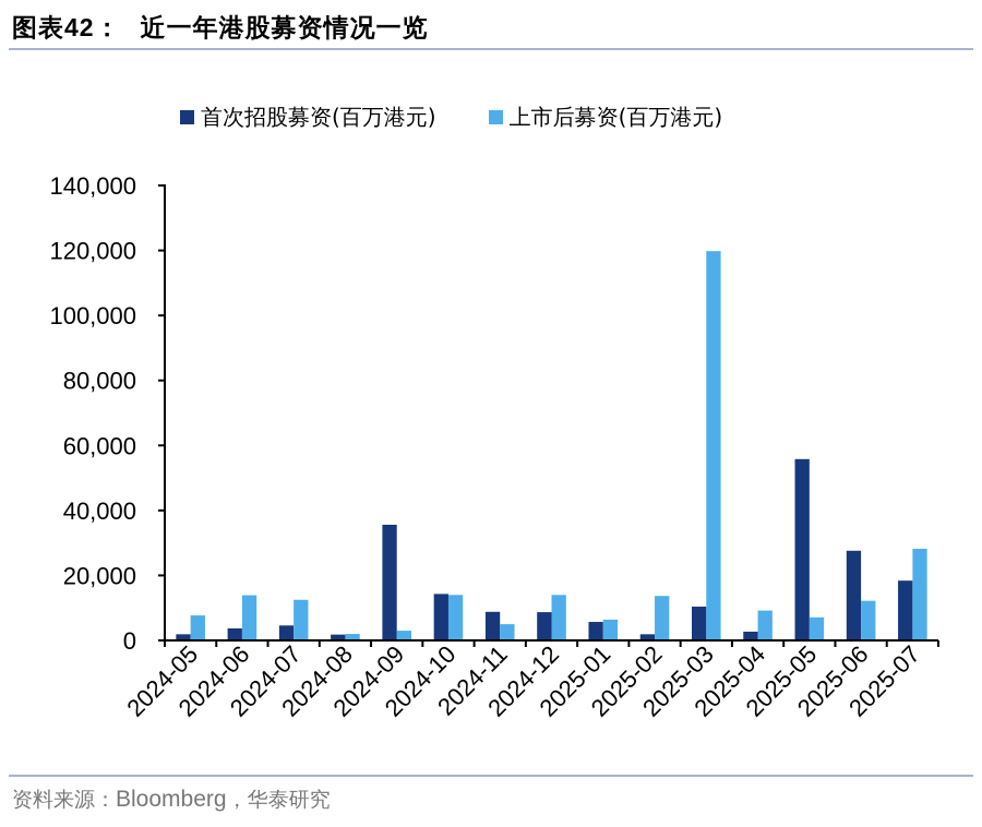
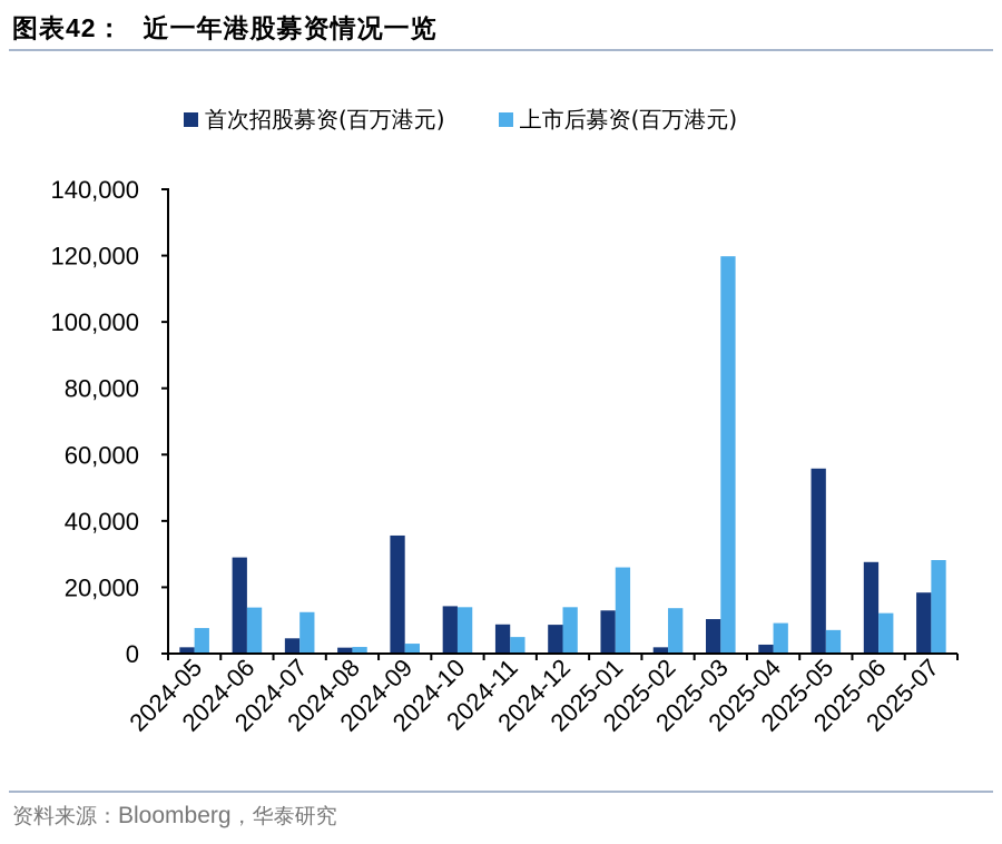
首次招股募资(百万港元)/2024-06: 4000 -> 29000
首次招股募资(百万港元)/2025-01: 6000 -> 13000
上市后募资(百万港元)/2025-01: 6000 -> 26000
